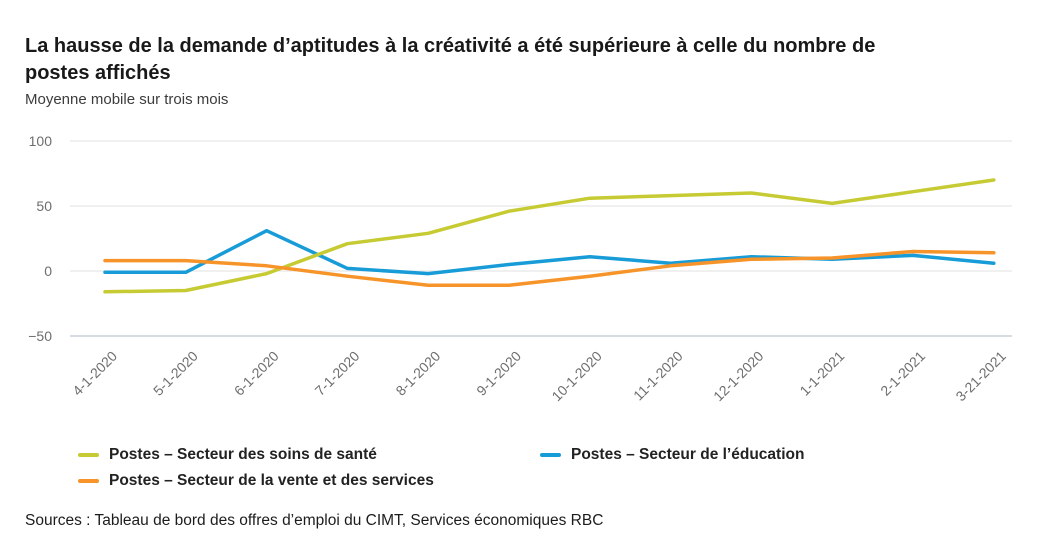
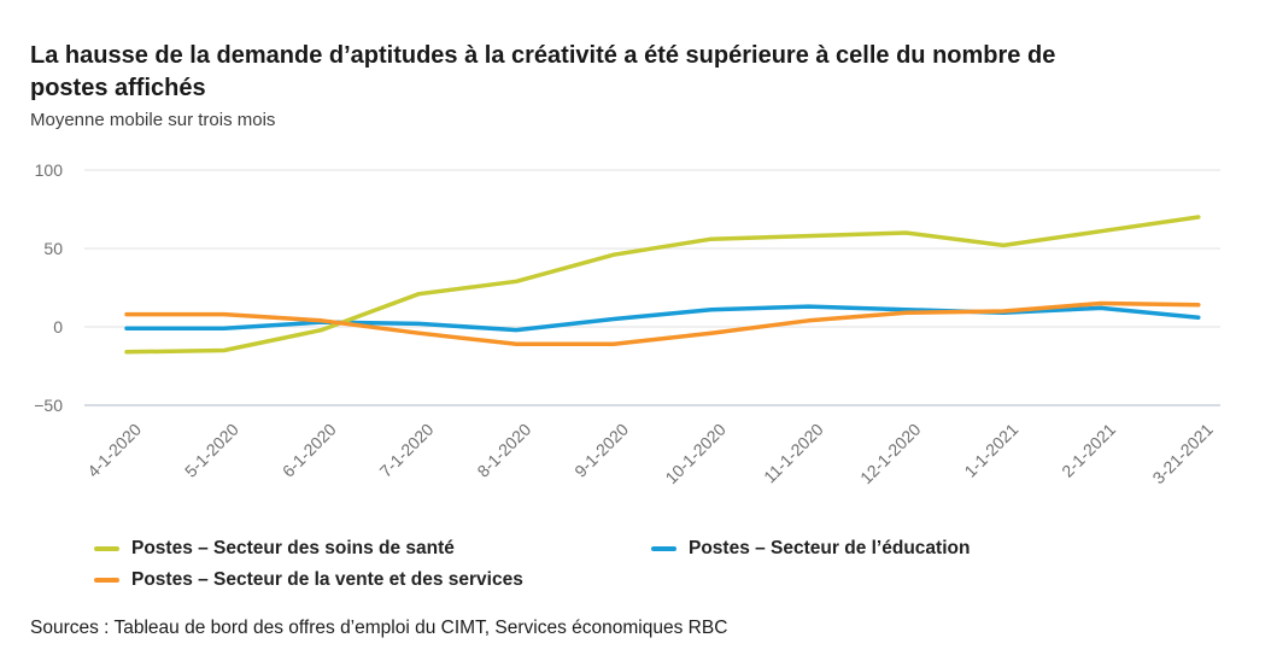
Postes – Secteur de l’éducation/6-1-2020: 31 -> 3
Postes – Secteur de l’éducation/11-1-2020: 6 -> 13
